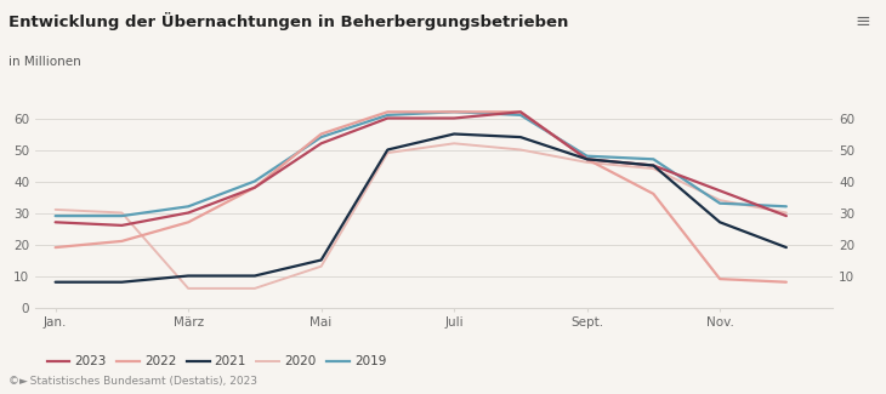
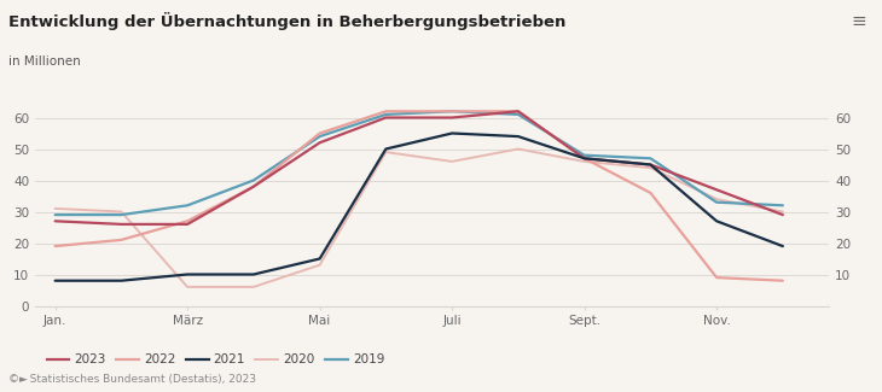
2023/März: 30 -> 26
2020/Juli: 52 -> 46
